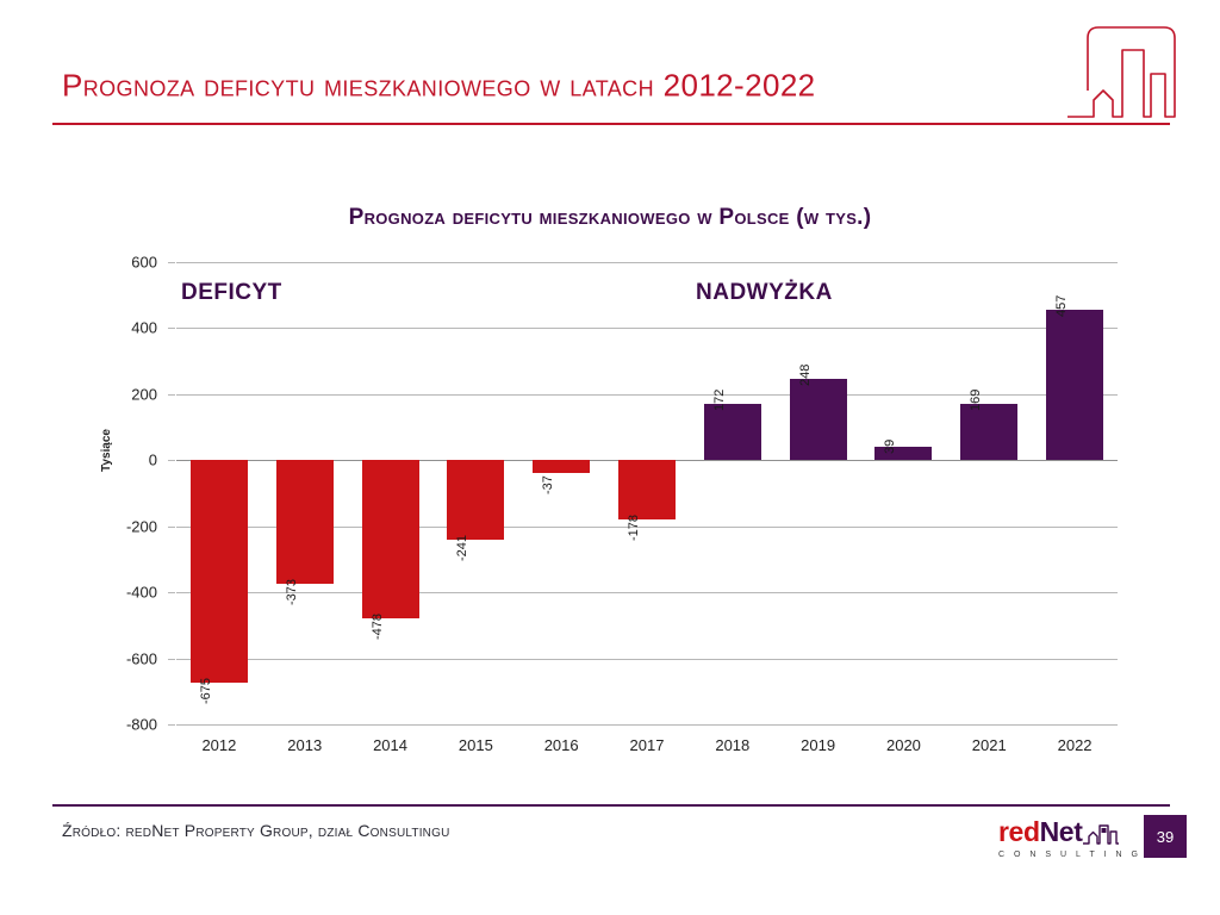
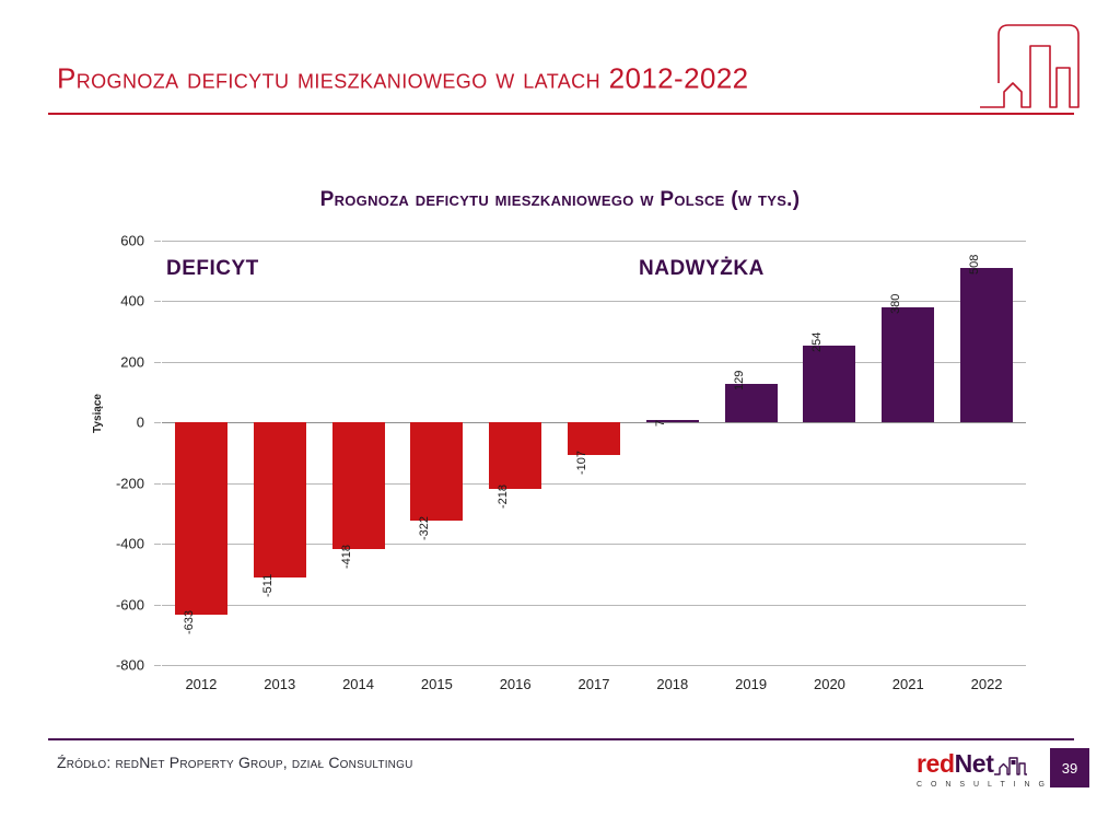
2012: -675 -> -633
2013: -373 -> -511
2014: -478 -> -418
2015: -241 -> -322
2016: -37 -> -218
2017: -178 -> -107
2018: 172 -> 7
2019: 248 -> 129
2020: 39 -> 254
2021: 169 -> 380
2022: 457 -> 508
